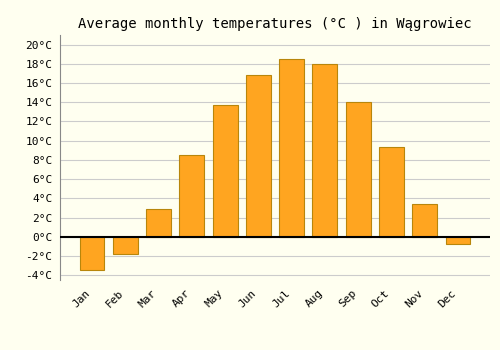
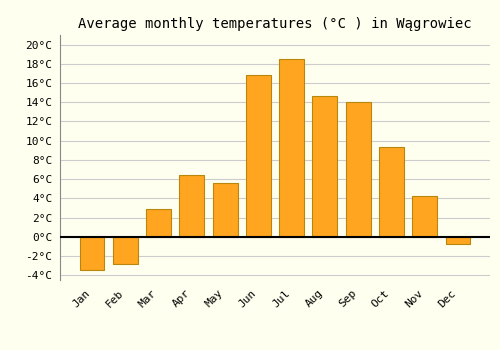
Feb: -1.8°C -> -2.8°C
Apr: 8.5°C -> 6.4°C
May: 13.7°C -> 5.6°C
Aug: 18.0°C -> 14.6°C
Nov: 3.4°C -> 4.2°C
